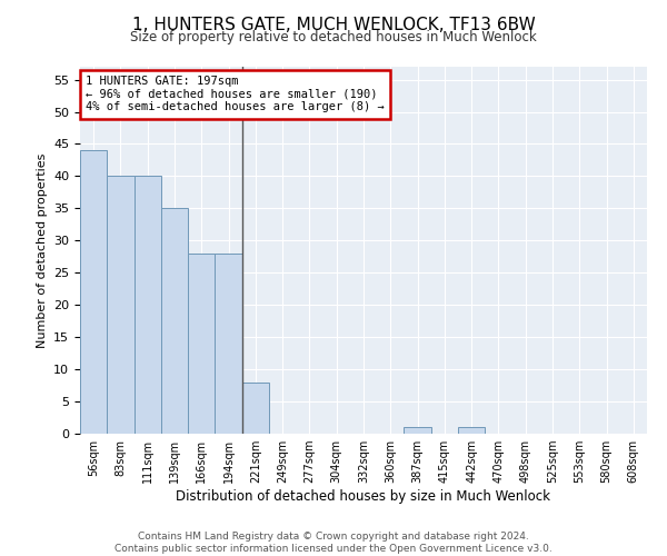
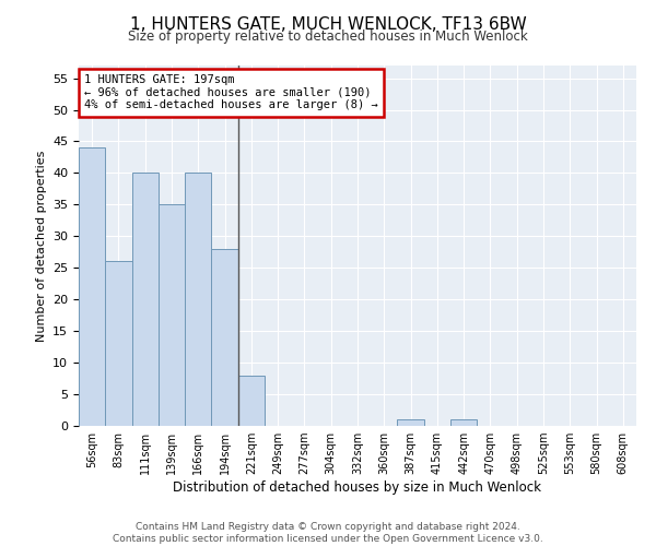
83sqm: 40 -> 26
166sqm: 28 -> 40
